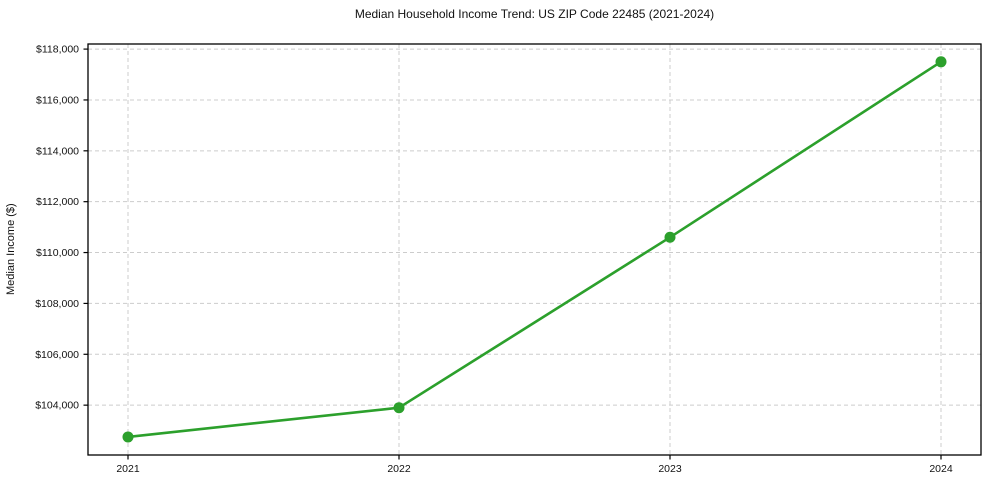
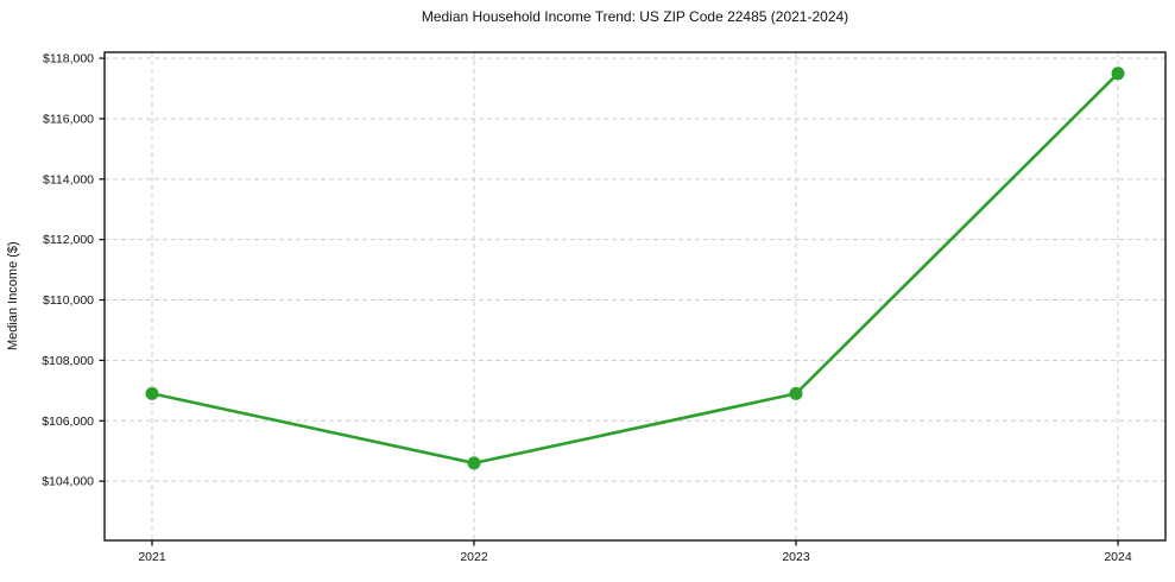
2021: $102800 -> $106900
2022: $103900 -> $104600
2023: $110600 -> $106900
